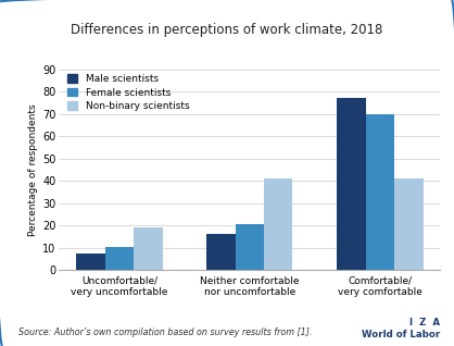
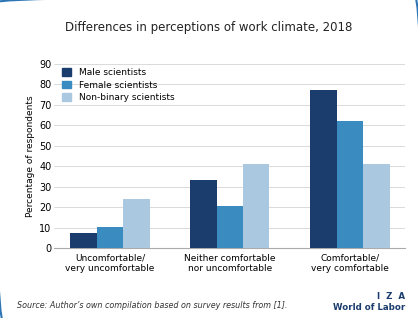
Non-binary scientists/Uncomfortable/ very uncomfortable: 19 -> 24
Male scientists/Neither comfortable nor uncomfortable: 16.0 -> 33.0
Female scientists/Comfortable/ very comfortable: 70.0 -> 62.0
